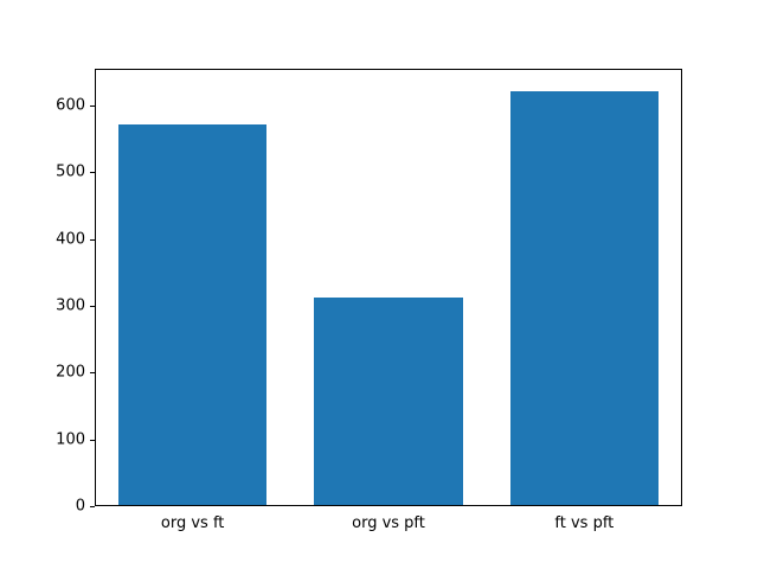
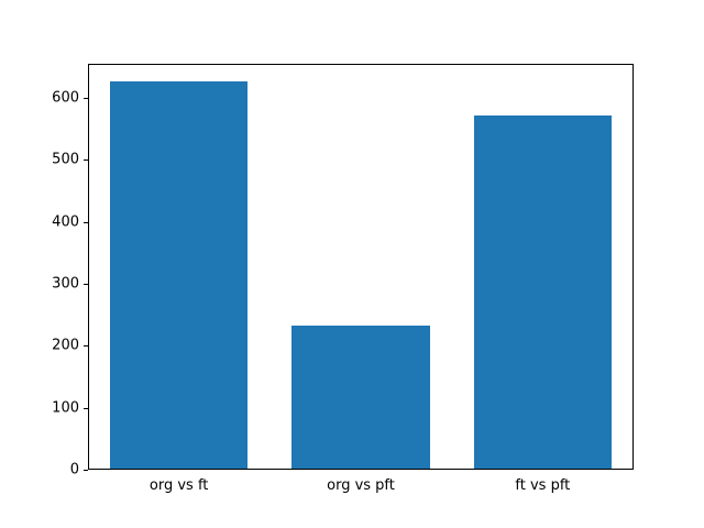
org vs ft: 570 -> 620
org vs pft: 310 -> 230
ft vs pft: 620 -> 570
